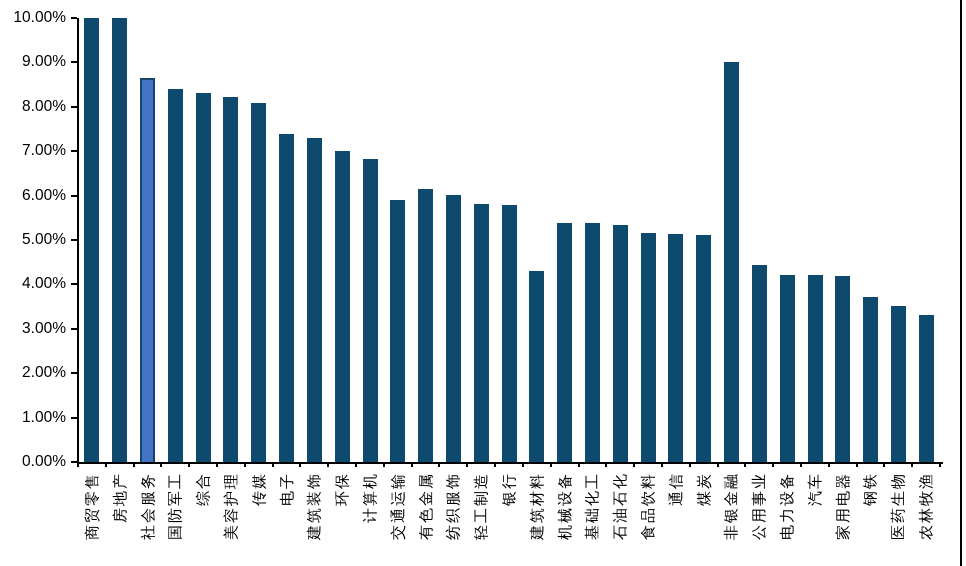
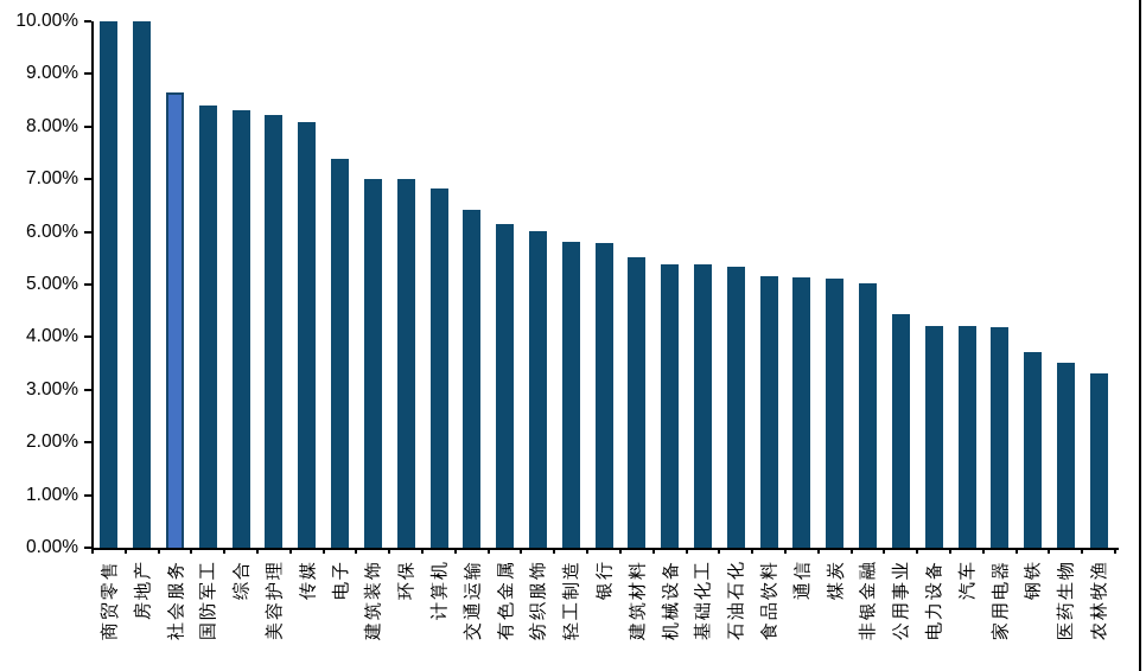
建筑装饰: 7.3% -> 7.0%
交通运输: 5.9% -> 6.4%
建筑材料: 4.3% -> 5.5%
非银金融: 9.0% -> 5.0%
